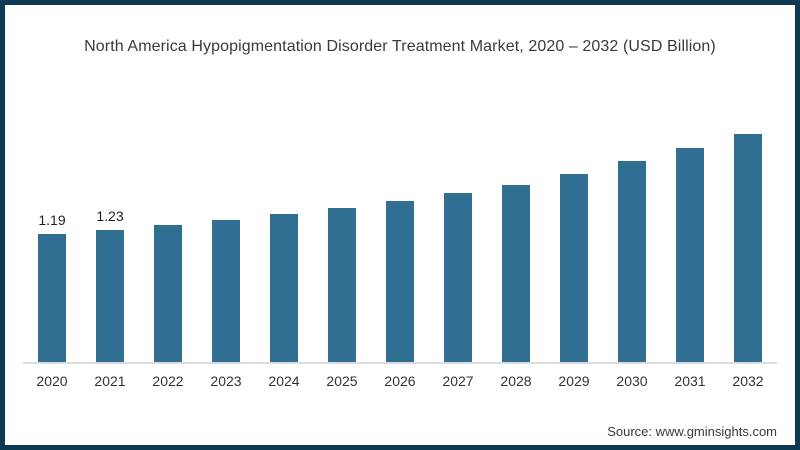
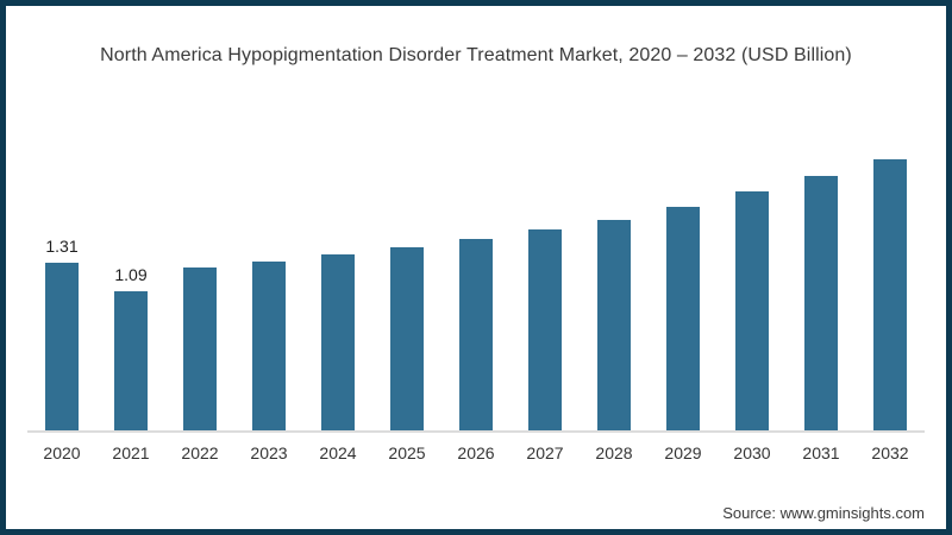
2020: 1.19 -> 1.31
2021: 1.23 -> 1.09
